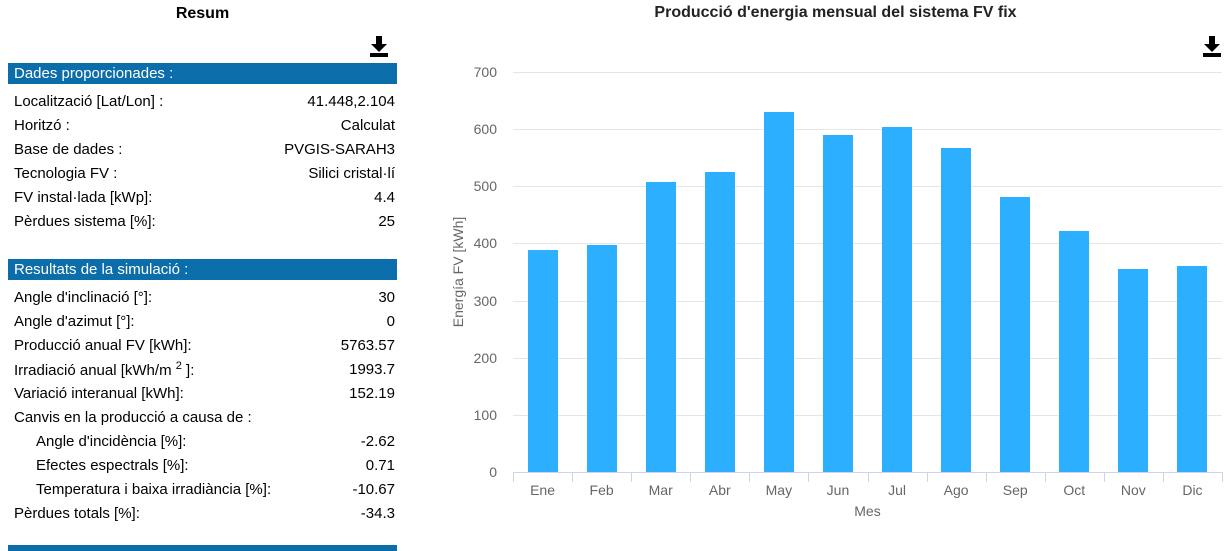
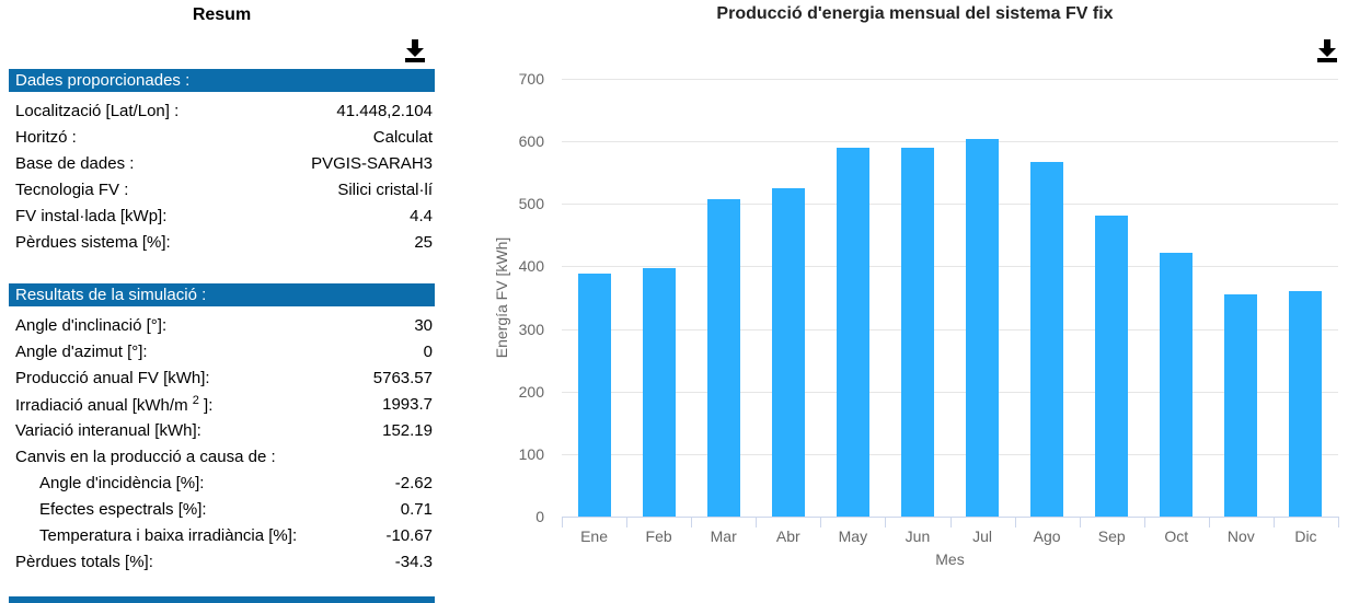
May: 630 -> 590
